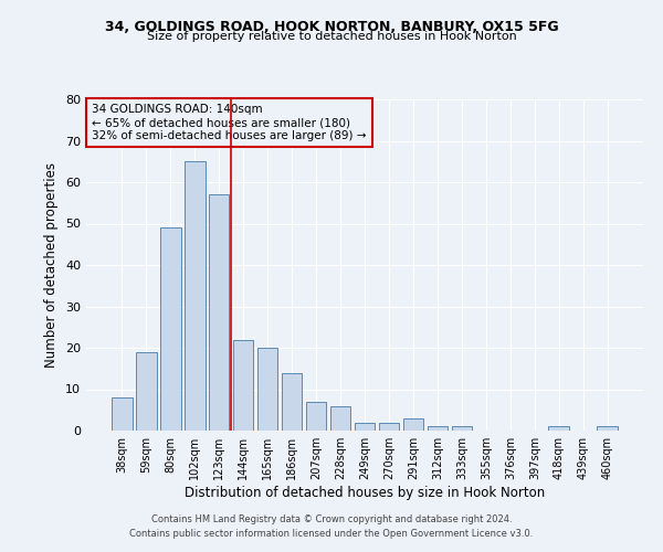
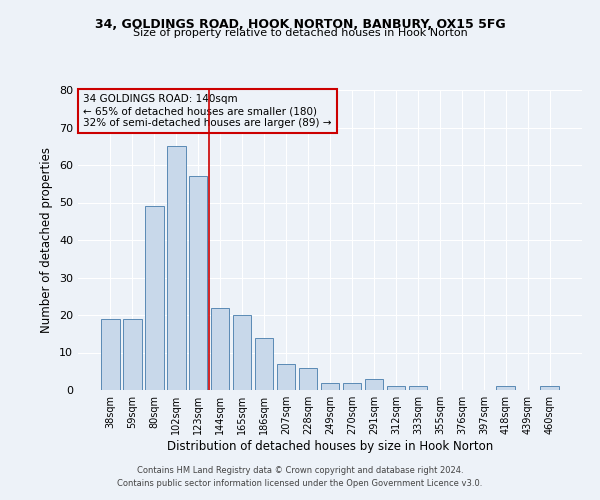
38sqm: 8 -> 19
